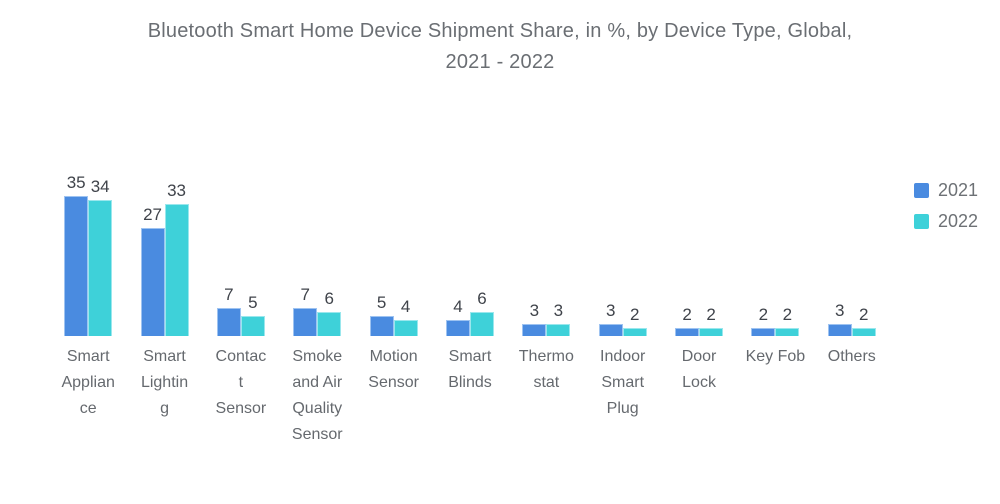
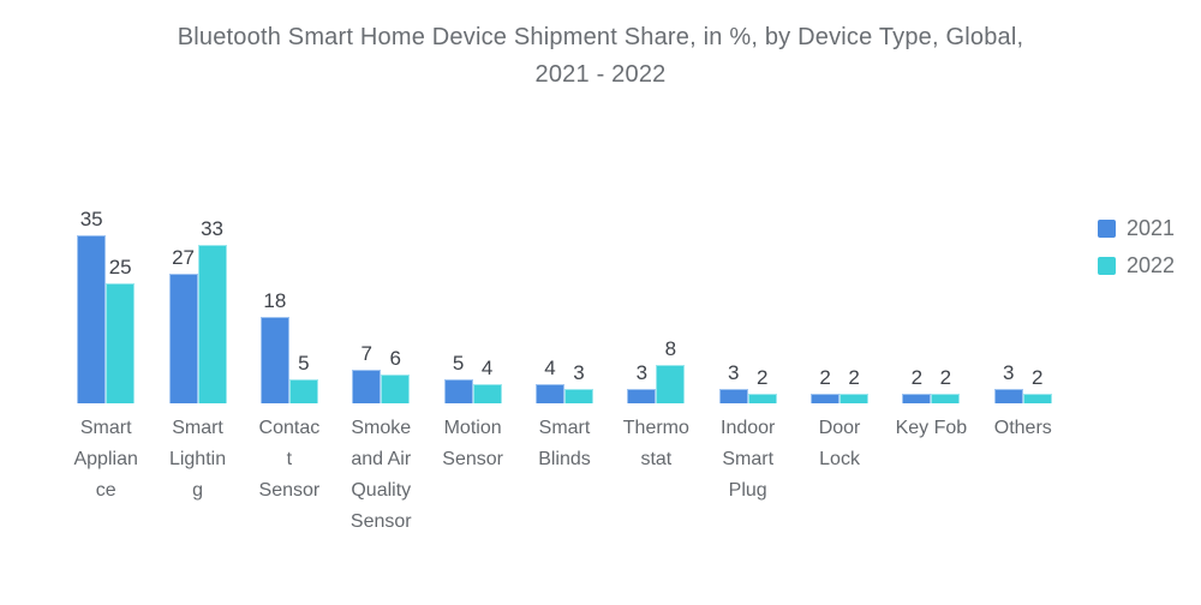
2022/Smart Appliance: 34 -> 25
2021/Contact Sensor: 7 -> 18
2022/Smart Blinds: 6 -> 3
2022/Thermostat: 3 -> 8
